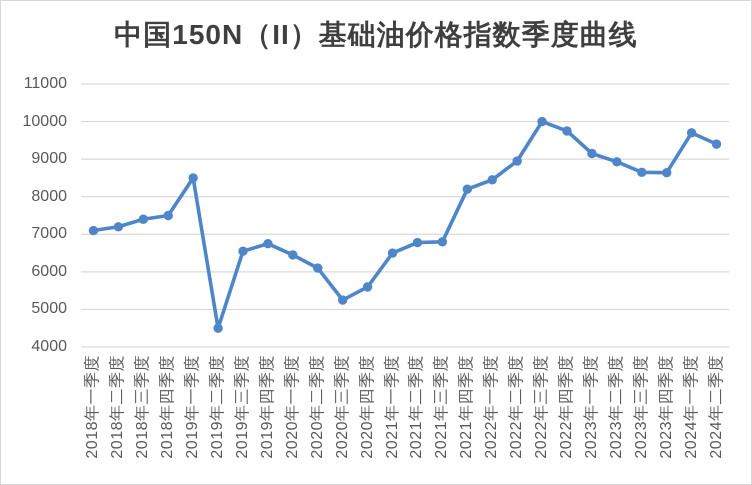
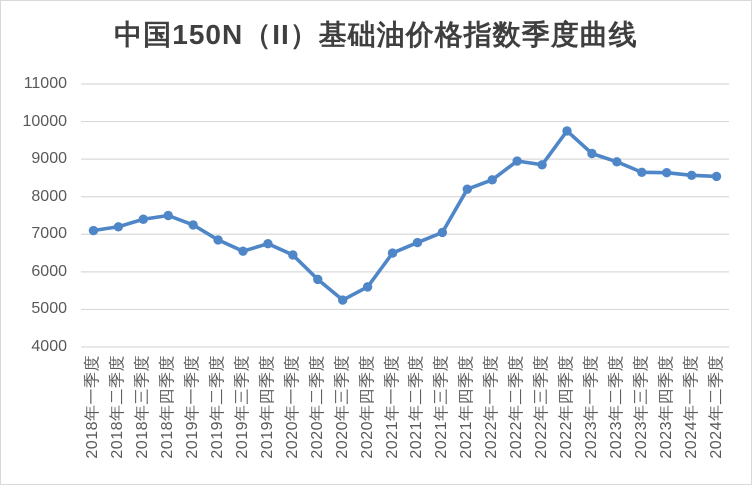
2019年一季度: 8500 -> 7200
2019年二季度: 4500 -> 6800
2020年二季度: 6100 -> 5800
2021年三季度: 6800 -> 7000
2022年三季度: 10000 -> 8800
2024年一季度: 9700 -> 8600
2024年二季度: 9400 -> 8500
